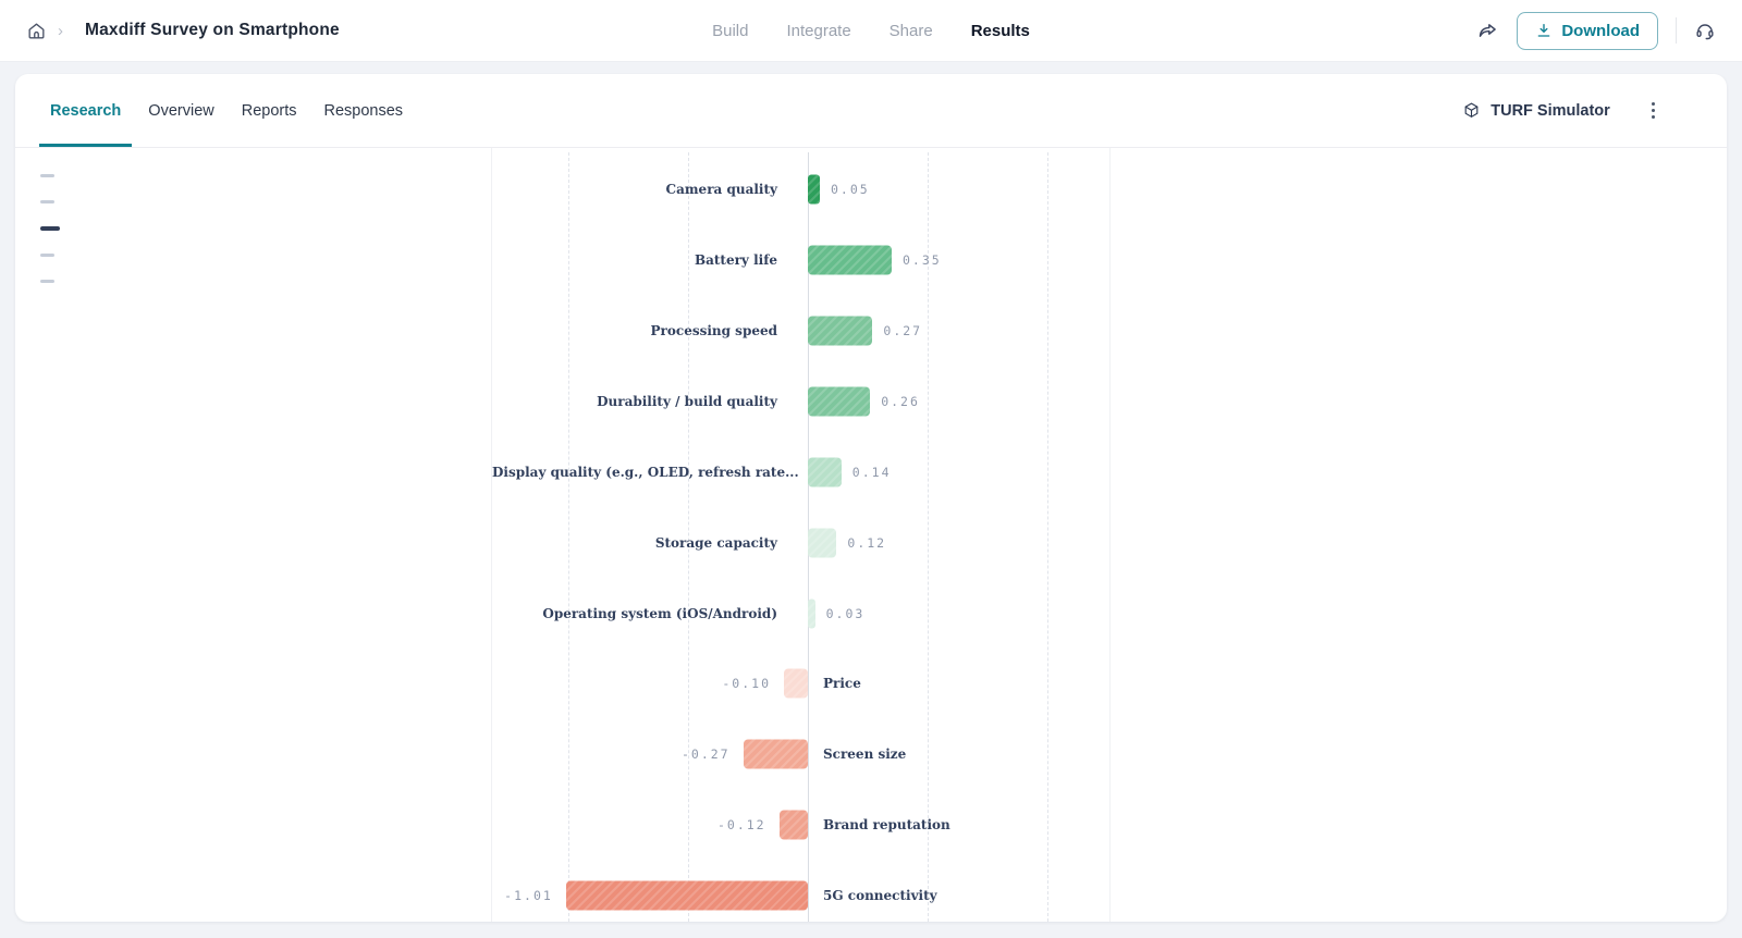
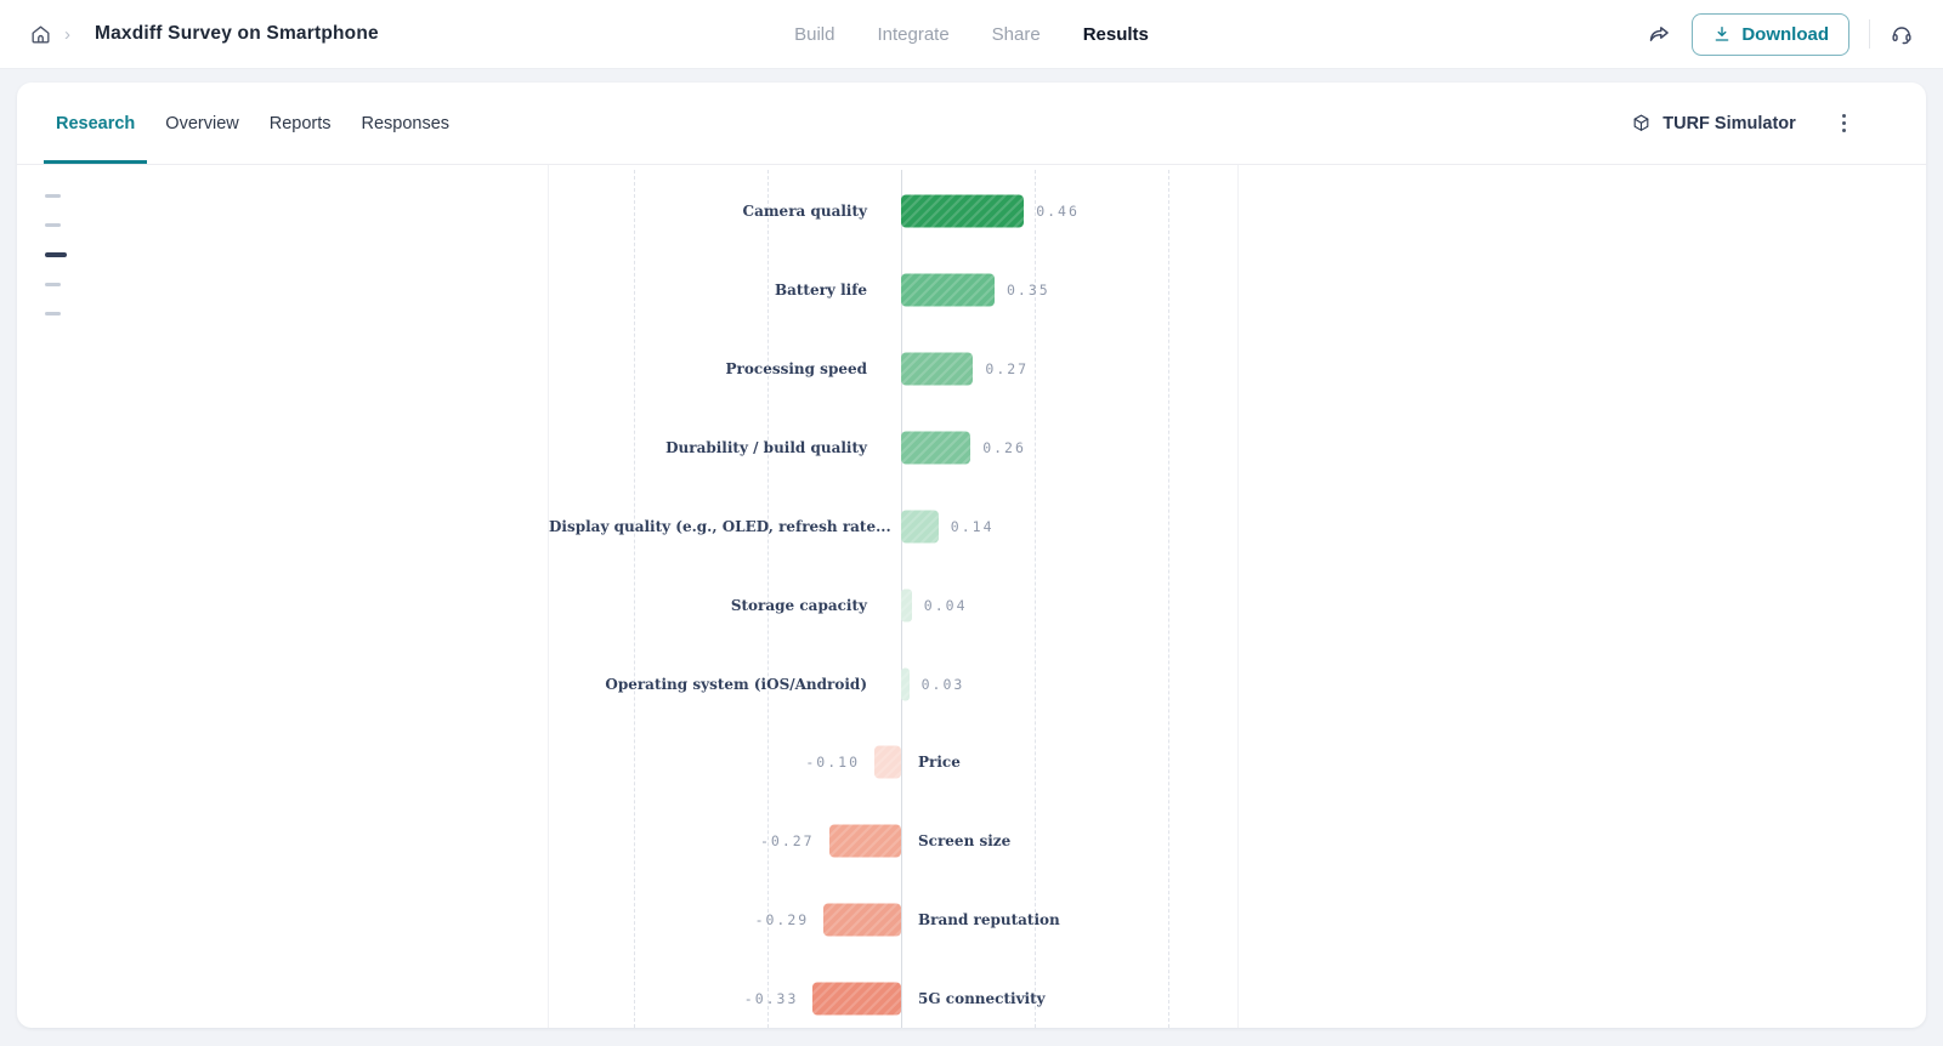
Camera quality: 0.05 -> 0.46
Storage capacity: 0.12 -> 0.04
Brand reputation: -0.12 -> -0.29
5G connectivity: -1.01 -> -0.33
